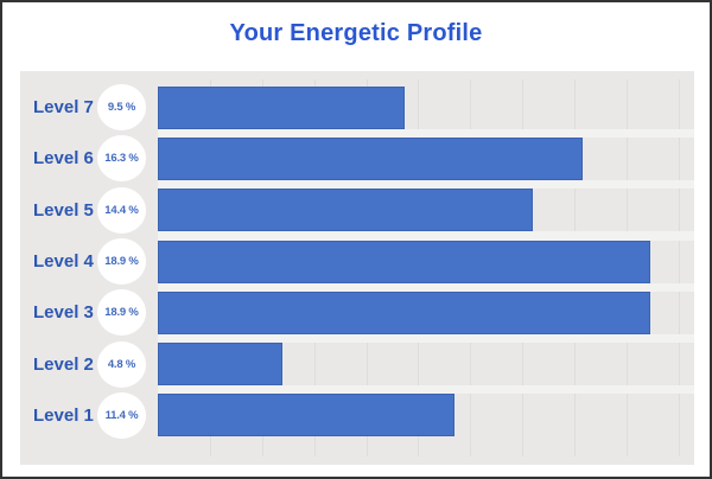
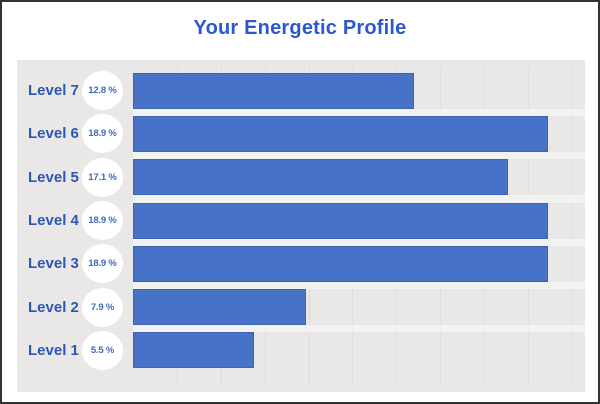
Level 7: 9.5 -> 12.8
Level 6: 16.3 -> 18.9
Level 5: 14.4 -> 17.1
Level 2: 4.8 -> 7.9
Level 1: 11.4 -> 5.5
